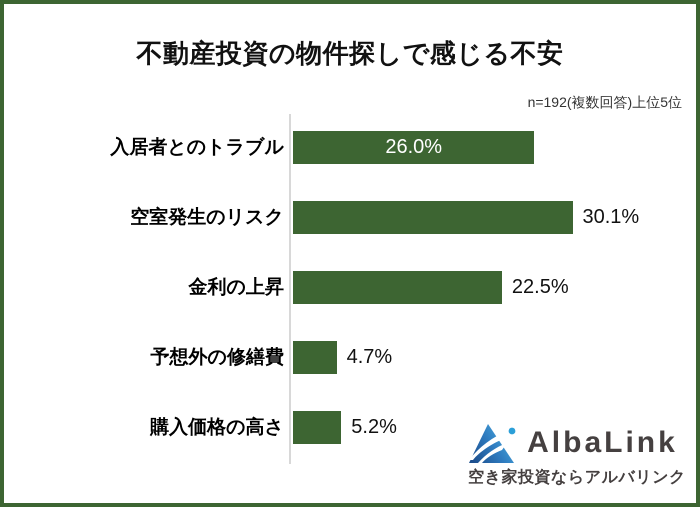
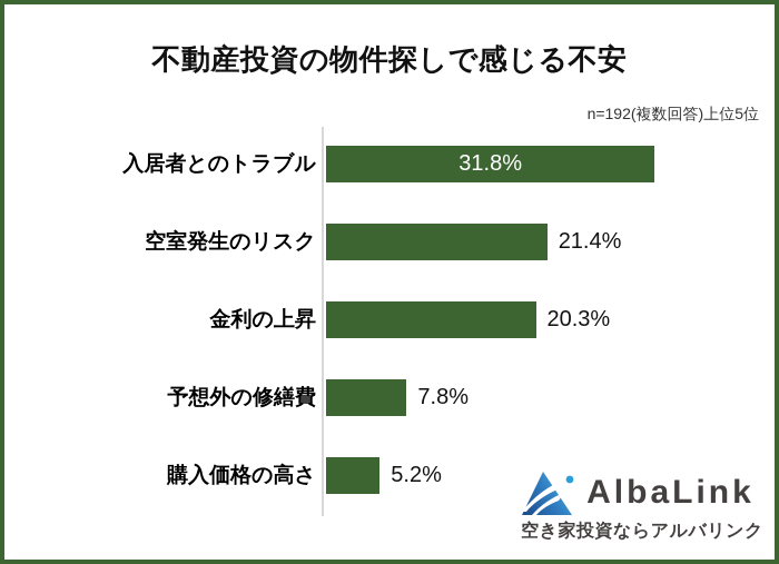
入居者とのトラブル: 26.0% -> 31.8%
空室発生のリスク: 30.1% -> 21.4%
金利の上昇: 22.5% -> 20.3%
予想外の修繕費: 4.7% -> 7.8%
